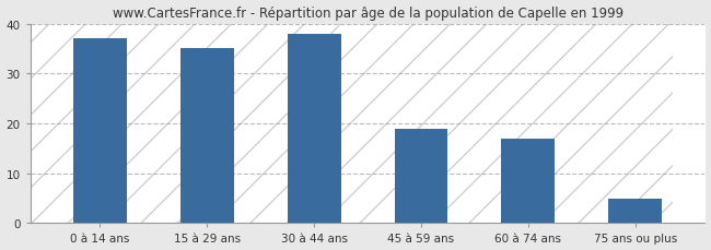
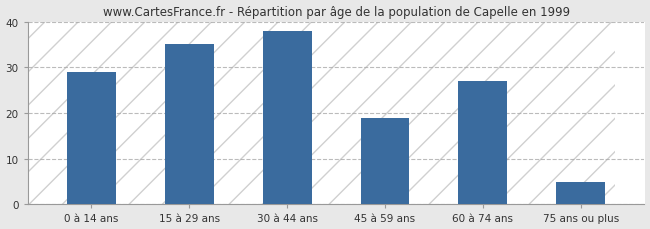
0 à 14 ans: 37 -> 29
60 à 74 ans: 17 -> 27
